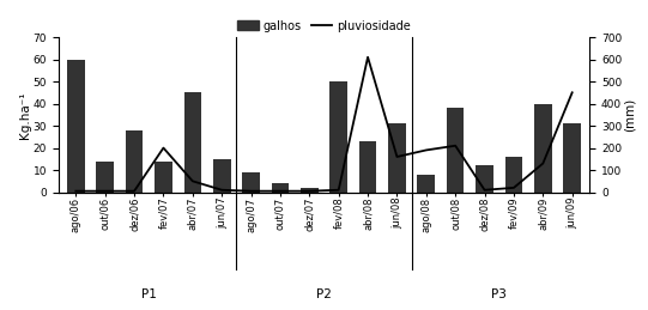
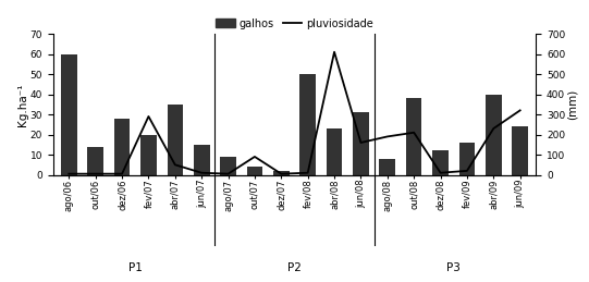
galhos/fev/07: 14 -> 20
pluviosidade/fev/07: 200 -> 290
galhos/abr/07: 45 -> 35
pluviosidade/out/07: 0 -> 90
pluviosidade/abr/09: 130 -> 230
galhos/jun/09: 31 -> 24
pluviosidade/jun/09: 450 -> 320
